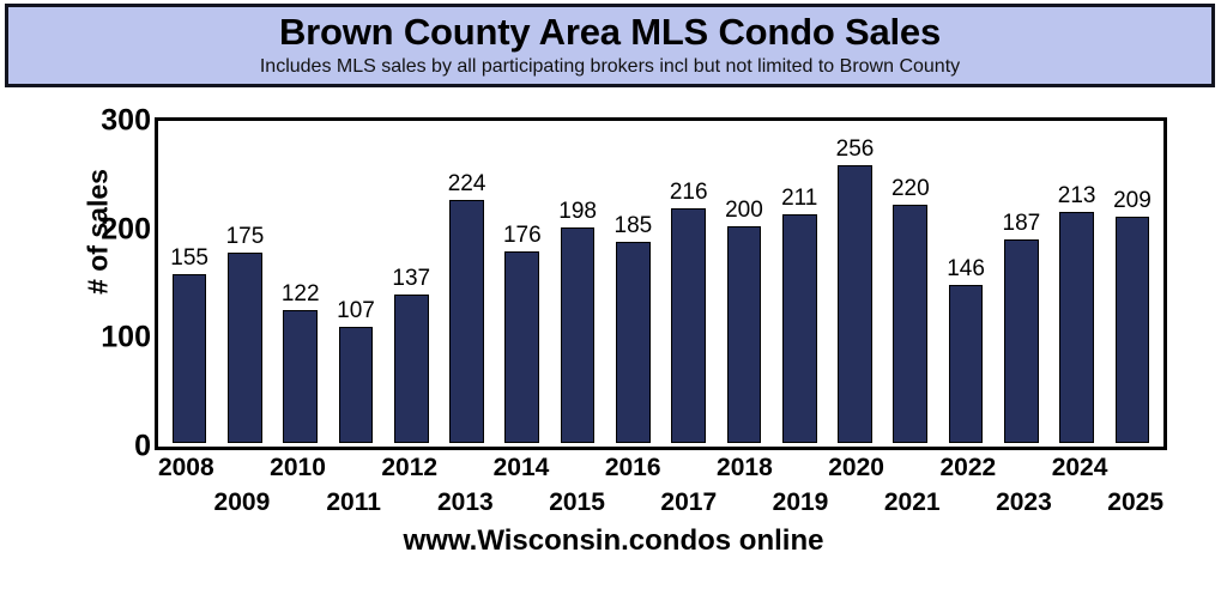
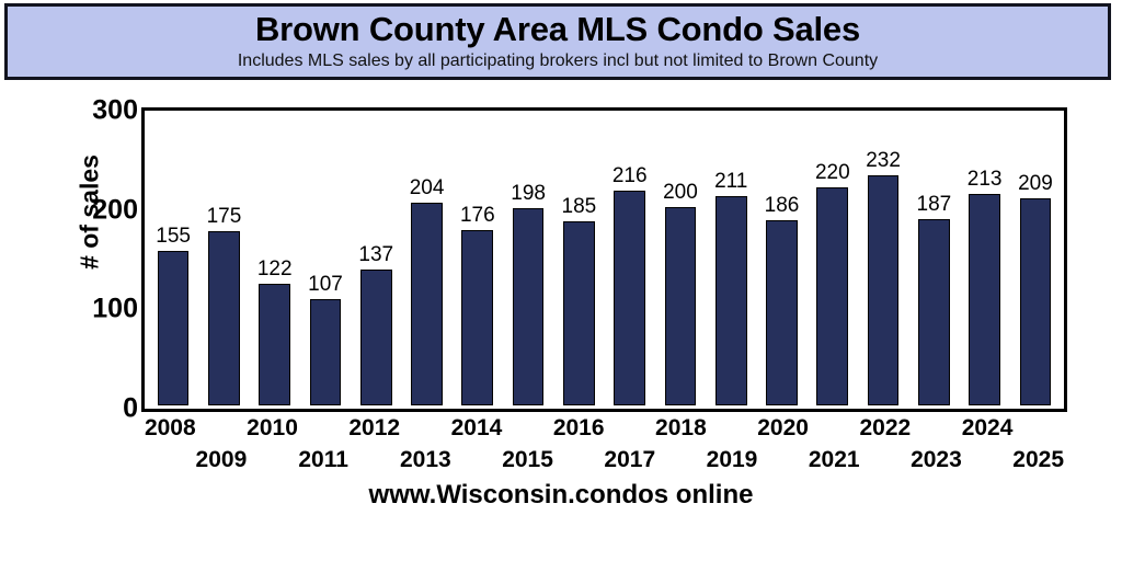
2013: 224 -> 204
2020: 256 -> 186
2022: 146 -> 232
